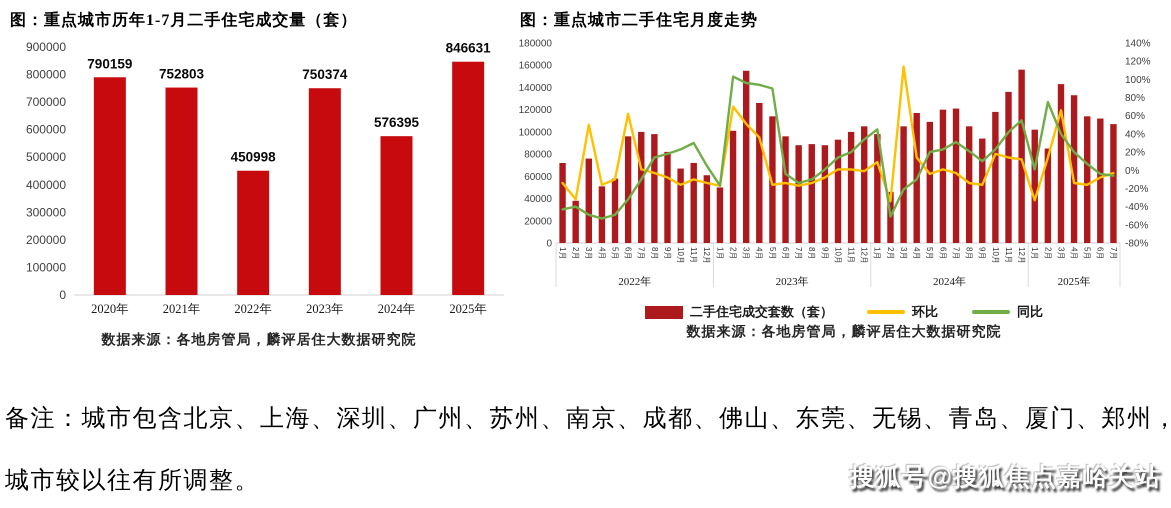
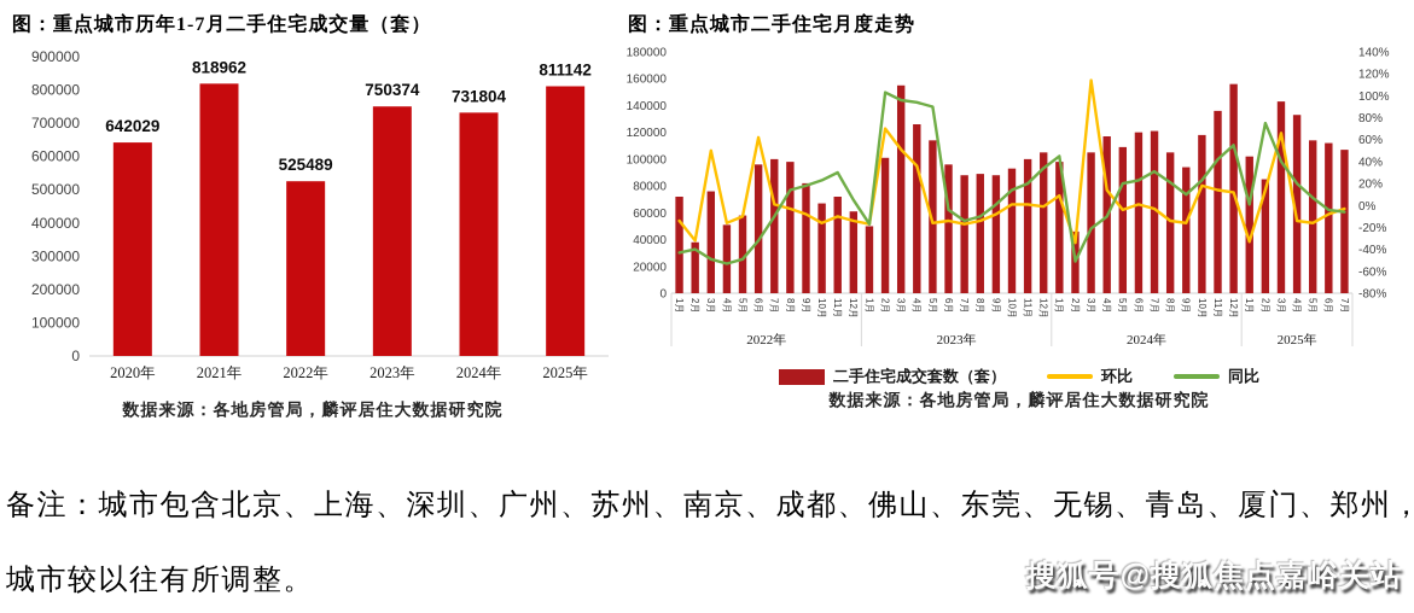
图：重点城市历年1-7月二手住宅成交量（套）/2020年: 790159 -> 642029
图：重点城市历年1-7月二手住宅成交量（套）/2021年: 752803 -> 818962
图：重点城市历年1-7月二手住宅成交量（套）/2022年: 450998 -> 525489
图：重点城市历年1-7月二手住宅成交量（套）/2024年: 576395 -> 731804
图：重点城市历年1-7月二手住宅成交量（套）/2025年: 846631 -> 811142
